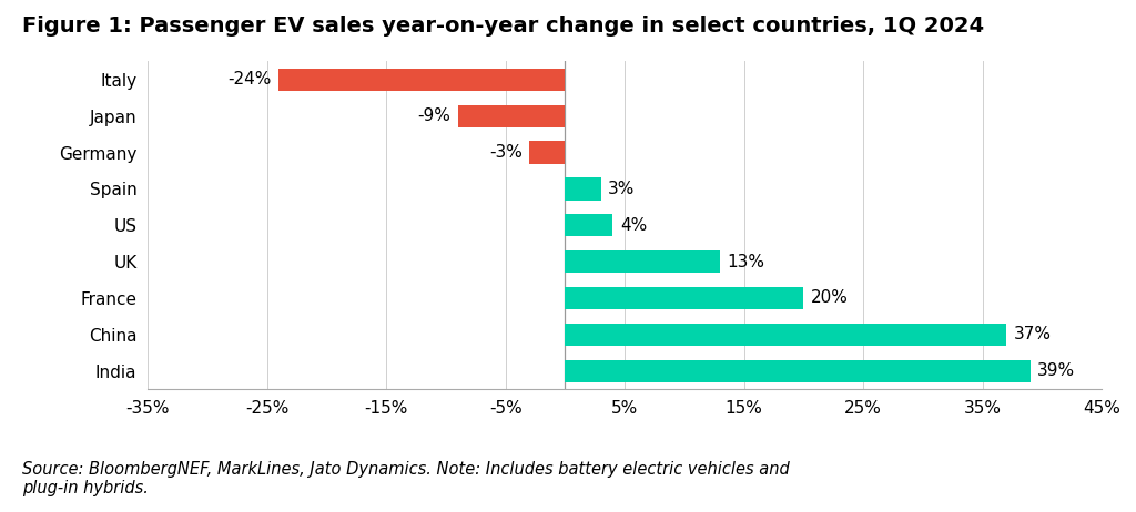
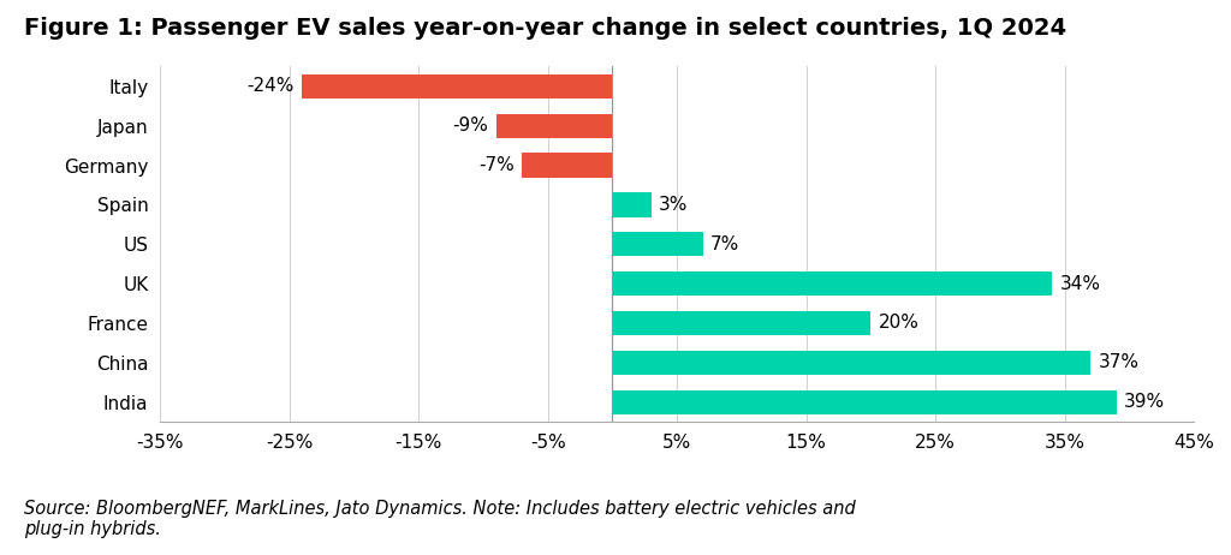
Germany: -3% -> -7%
US: 4% -> 7%
UK: 13% -> 34%
